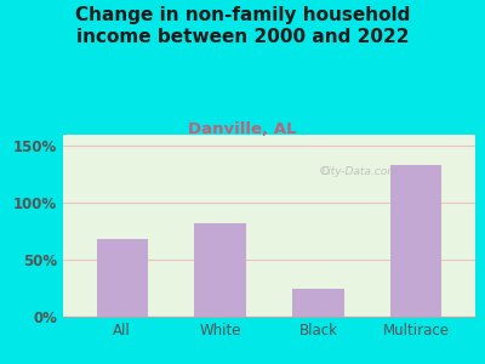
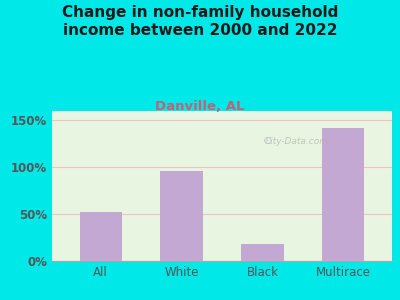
All: 68% -> 52%
White: 82% -> 96%
Black: 25% -> 18%
Multirace: 133% -> 142%
